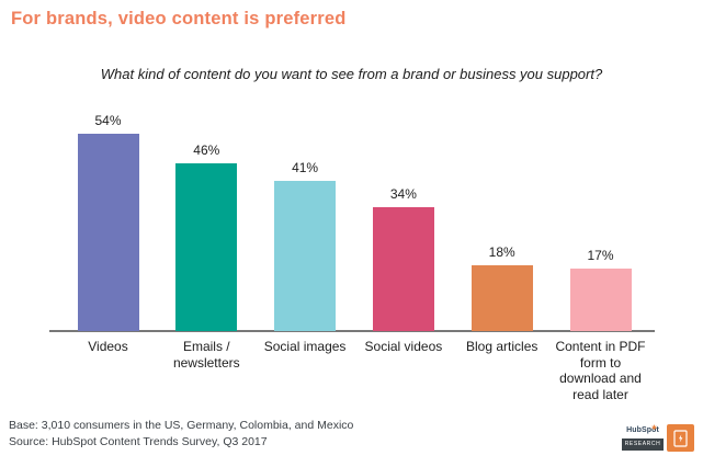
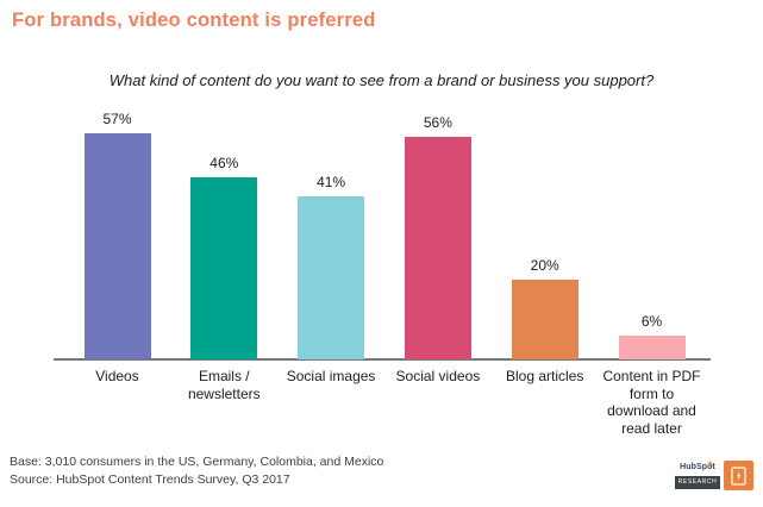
Videos: 54% -> 57%
Social videos: 34% -> 56%
Blog articles: 18% -> 20%
Content in PDF form to download and read later: 17% -> 6%
